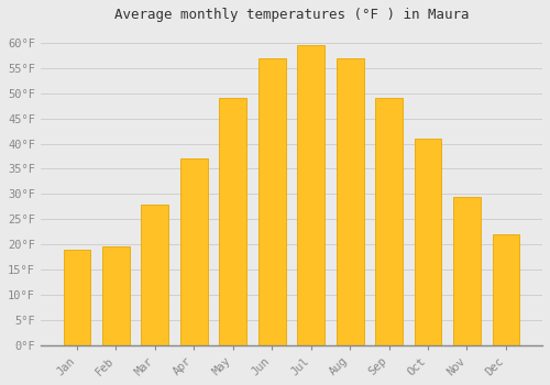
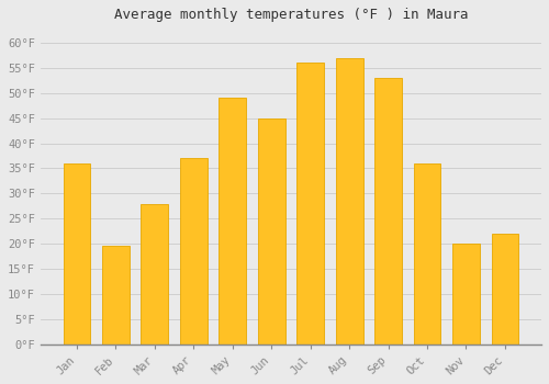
Jan: 19.0°F -> 36.0°F
Jun: 57.0°F -> 45.0°F
Jul: 59.5°F -> 56.0°F
Sep: 49.0°F -> 53.0°F
Oct: 41.0°F -> 36.0°F
Nov: 29.5°F -> 20.0°F
